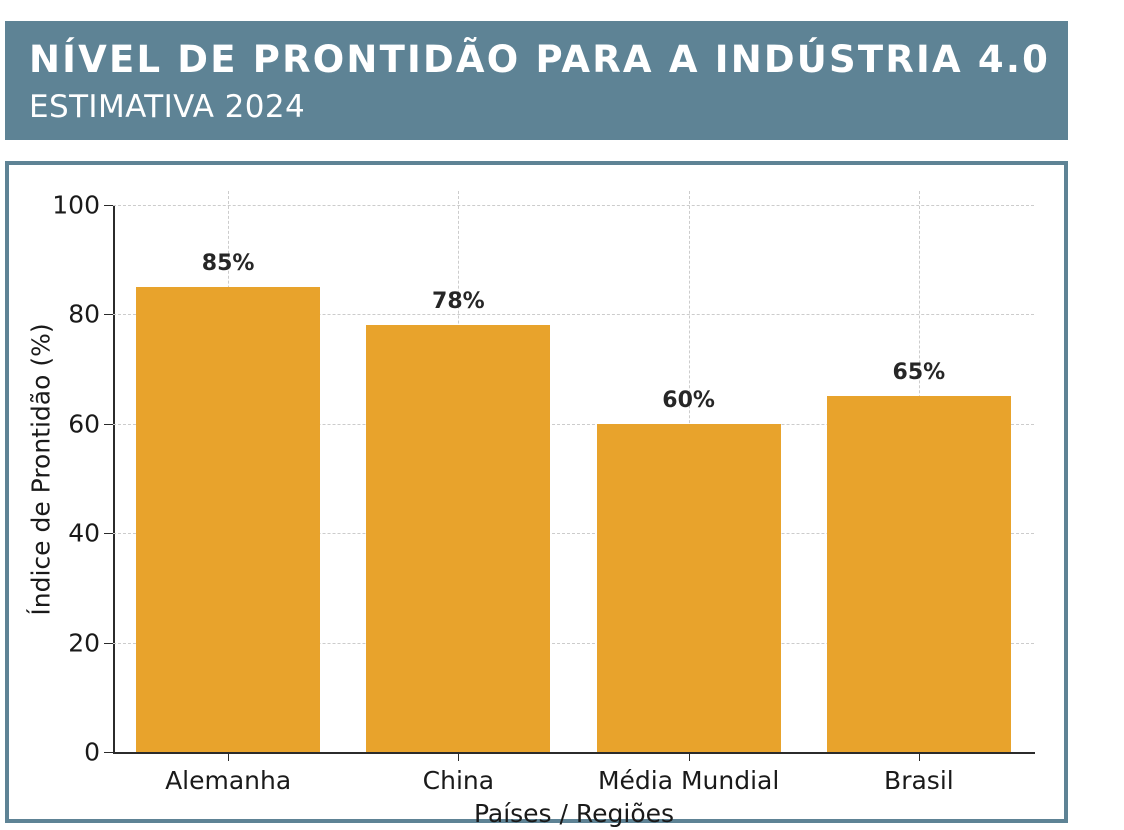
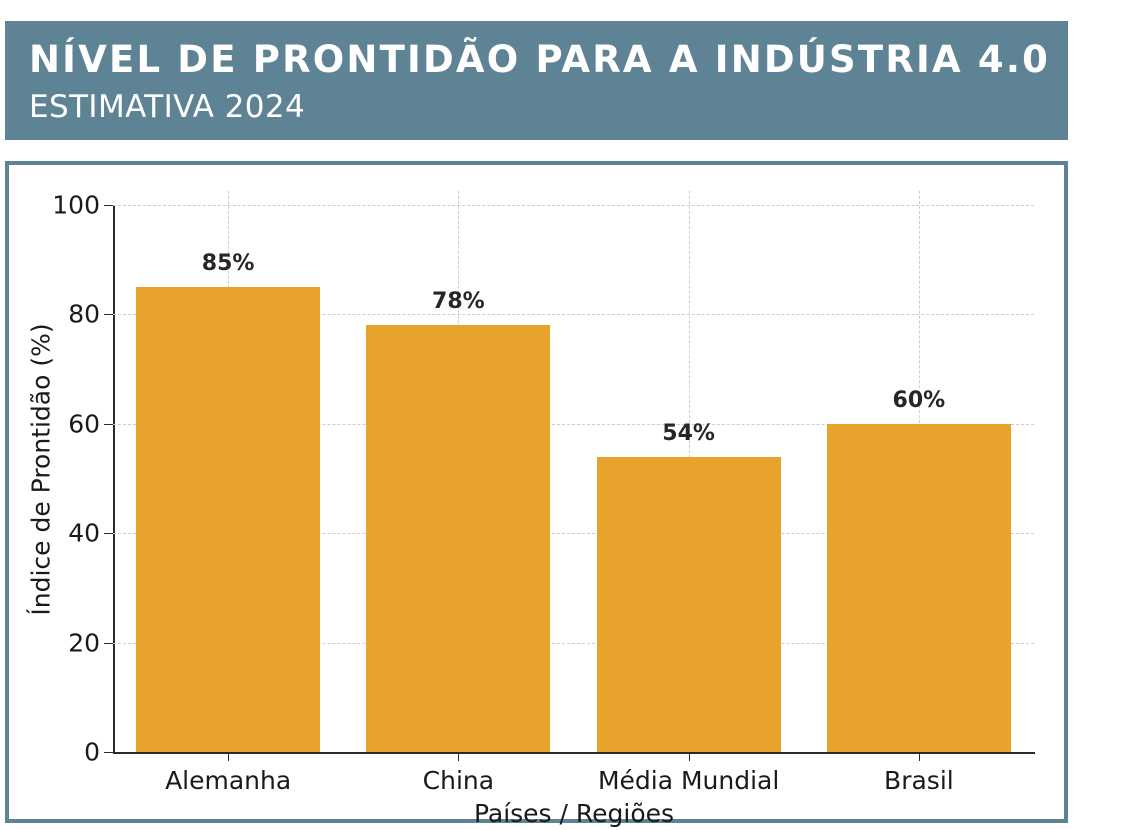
Média Mundial: 60% -> 54%
Brasil: 65% -> 60%
